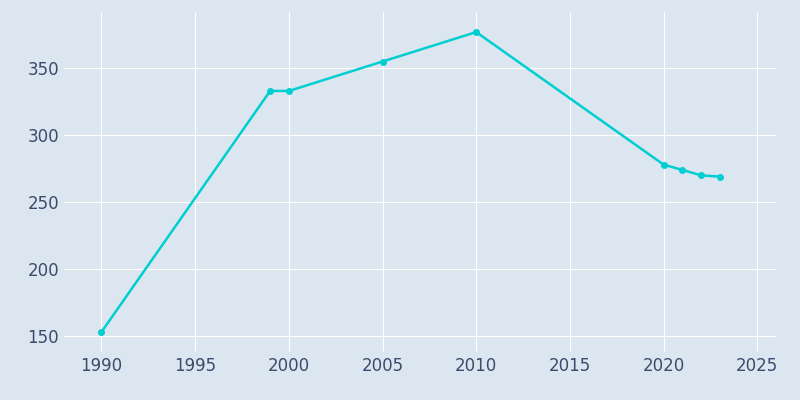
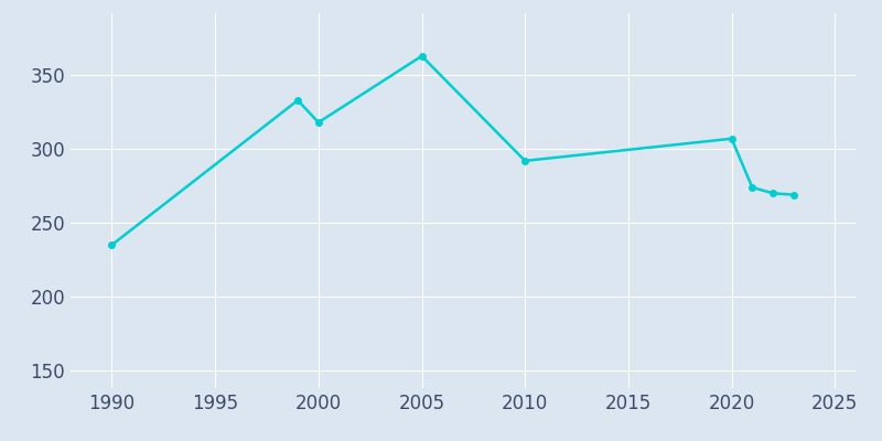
1990: 153 -> 235
2000: 333 -> 318
2005: 355 -> 363
2010: 377 -> 292
2020: 278 -> 307
